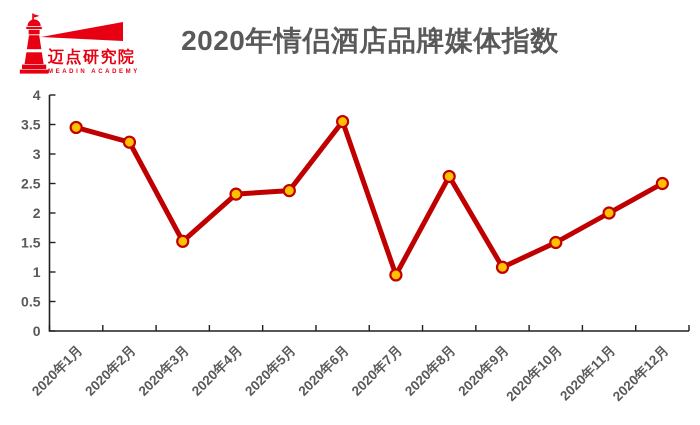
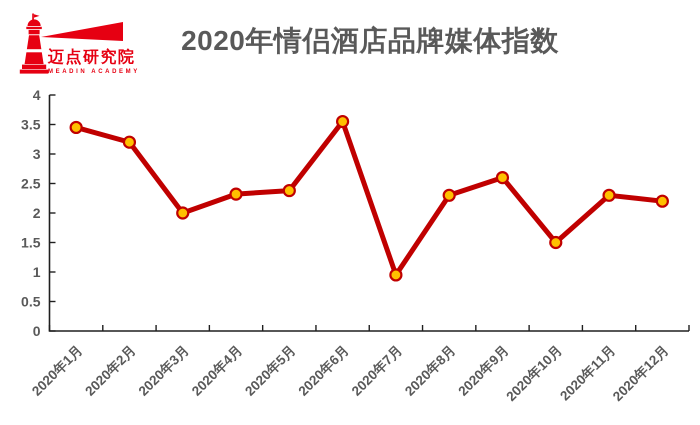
2020年3月: 1.5 -> 2.0
2020年8月: 2.6 -> 2.3
2020年9月: 1.1 -> 2.6
2020年11月: 2.0 -> 2.3
2020年12月: 2.5 -> 2.2
